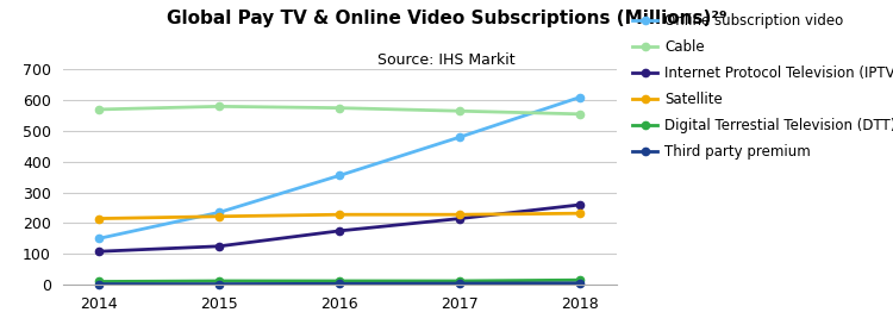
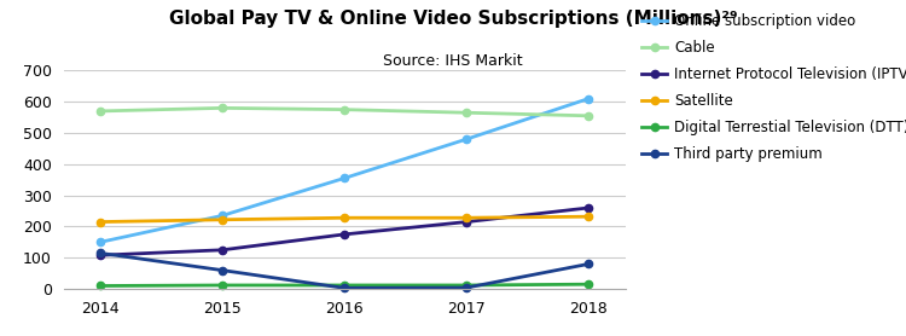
Third party premium/2014: 2 -> 115
Third party premium/2015: 2 -> 60
Third party premium/2018: 5 -> 80
